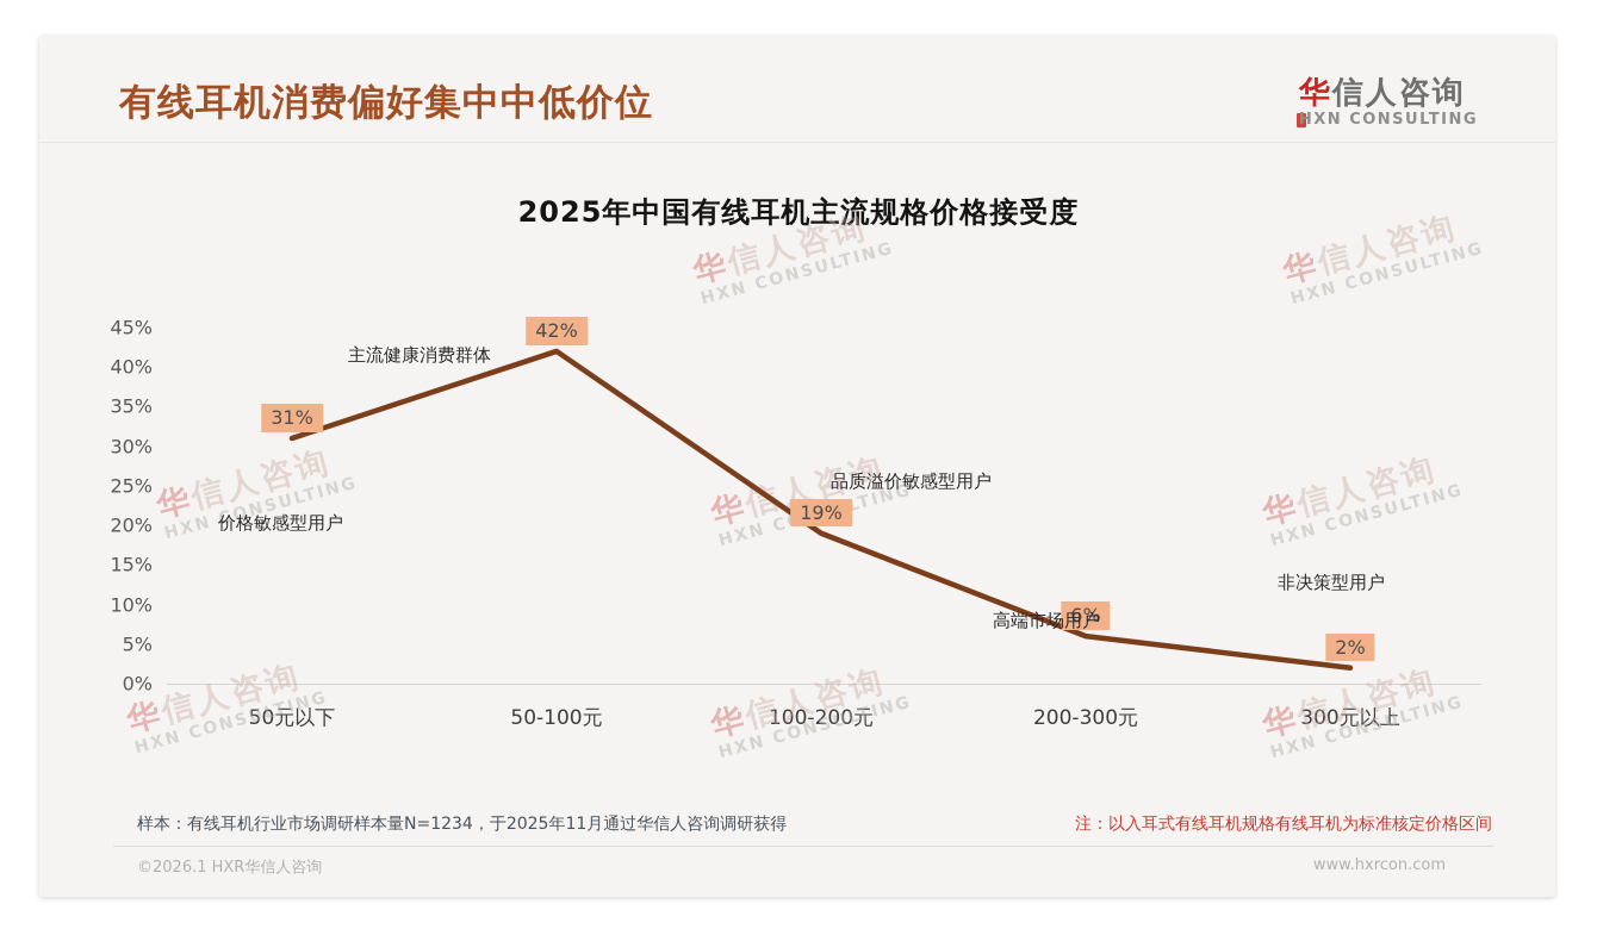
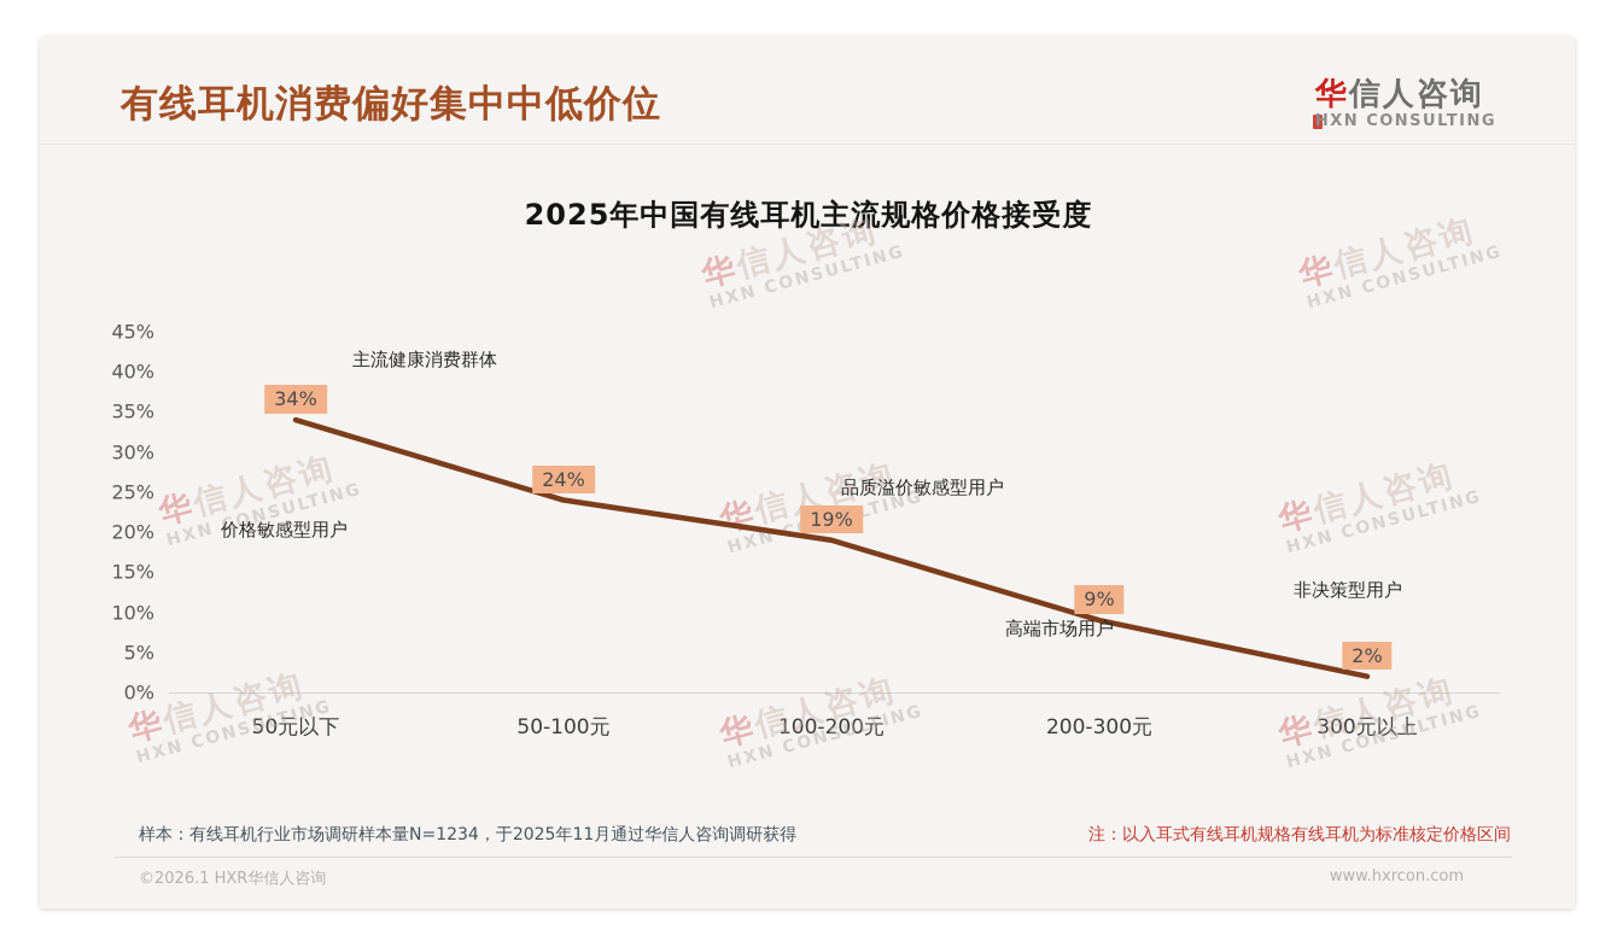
50元以下: 31% -> 34%
50-100元: 42% -> 24%
200-300元: 6% -> 9%
